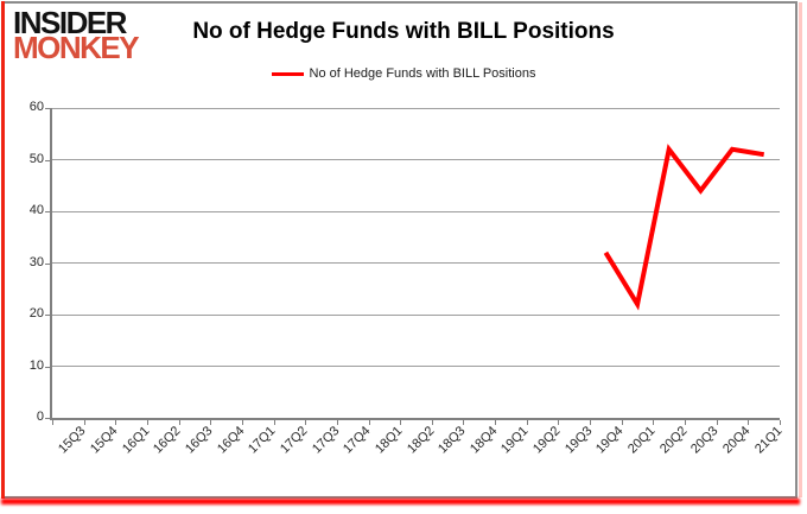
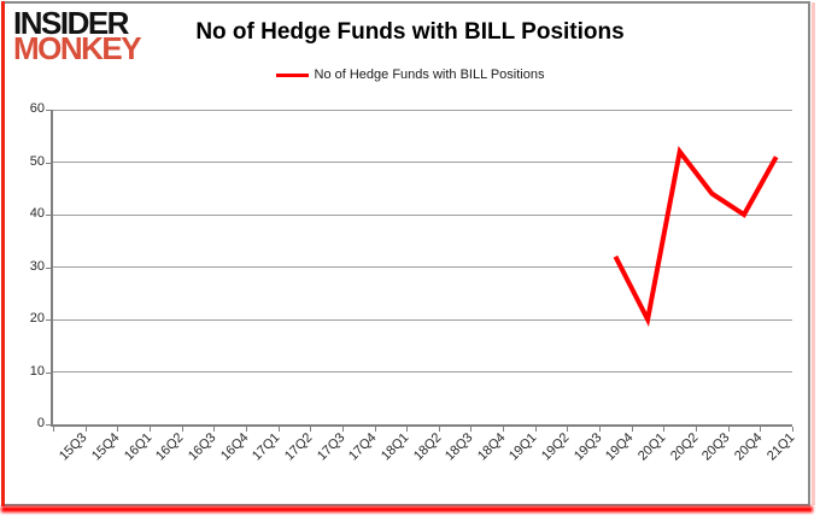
20Q1: 22 -> 20
20Q4: 52 -> 40
